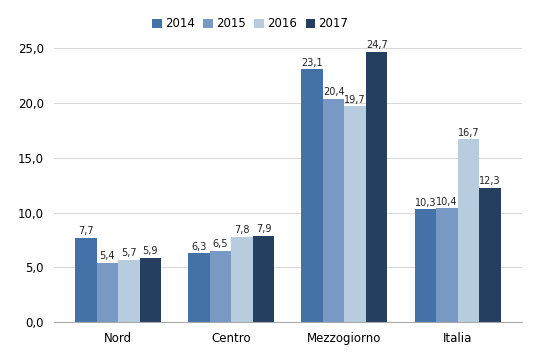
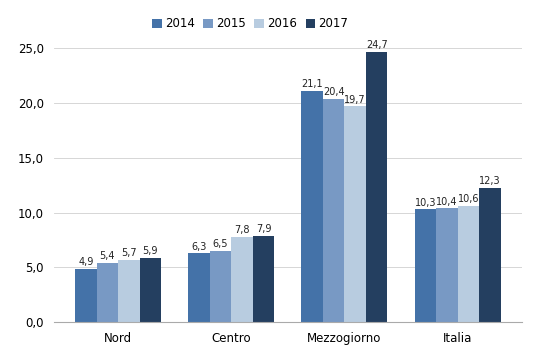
2014/Nord: 7,7 -> 4,9
2014/Mezzogiorno: 23,1 -> 21,1
2016/Italia: 16,7 -> 10,6
